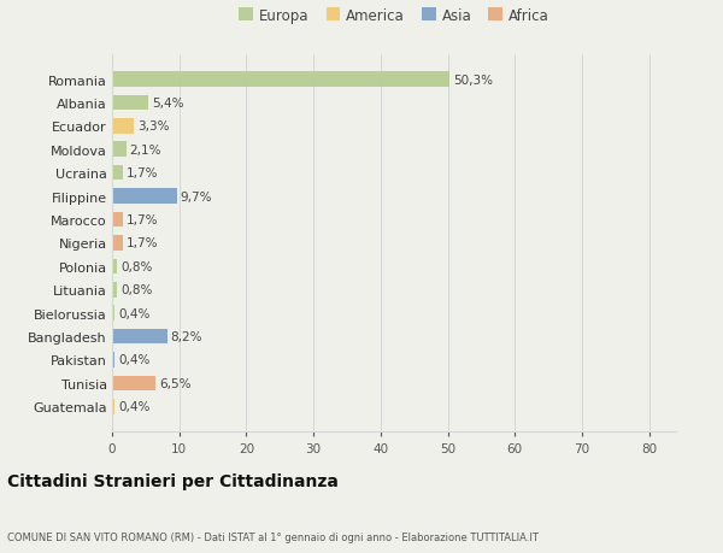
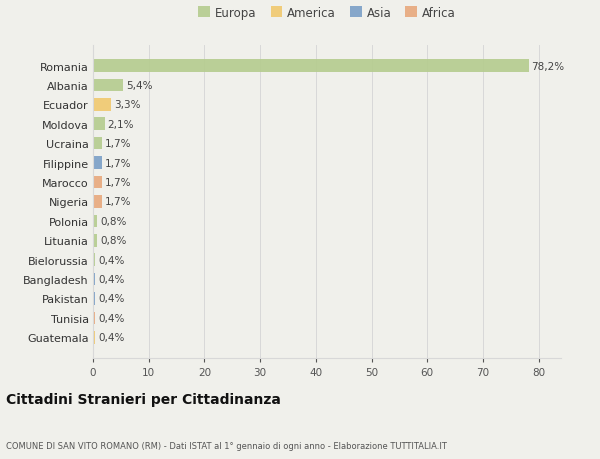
Romania: 50,3% -> 78,2%
Filippine: 9,7% -> 1,7%
Bangladesh: 8,2% -> 0,4%
Tunisia: 6,5% -> 0,4%
